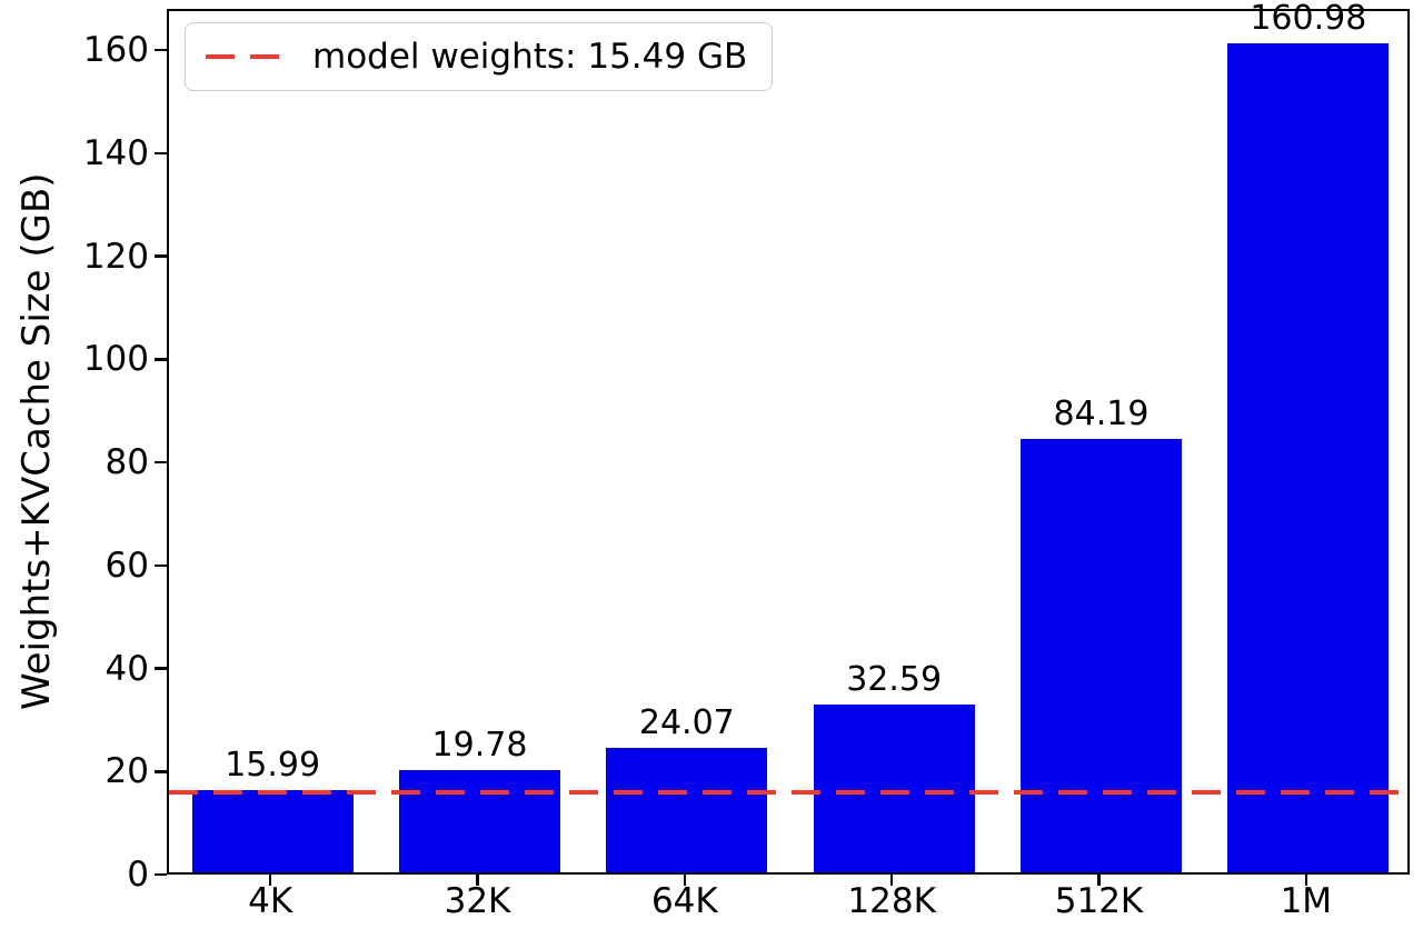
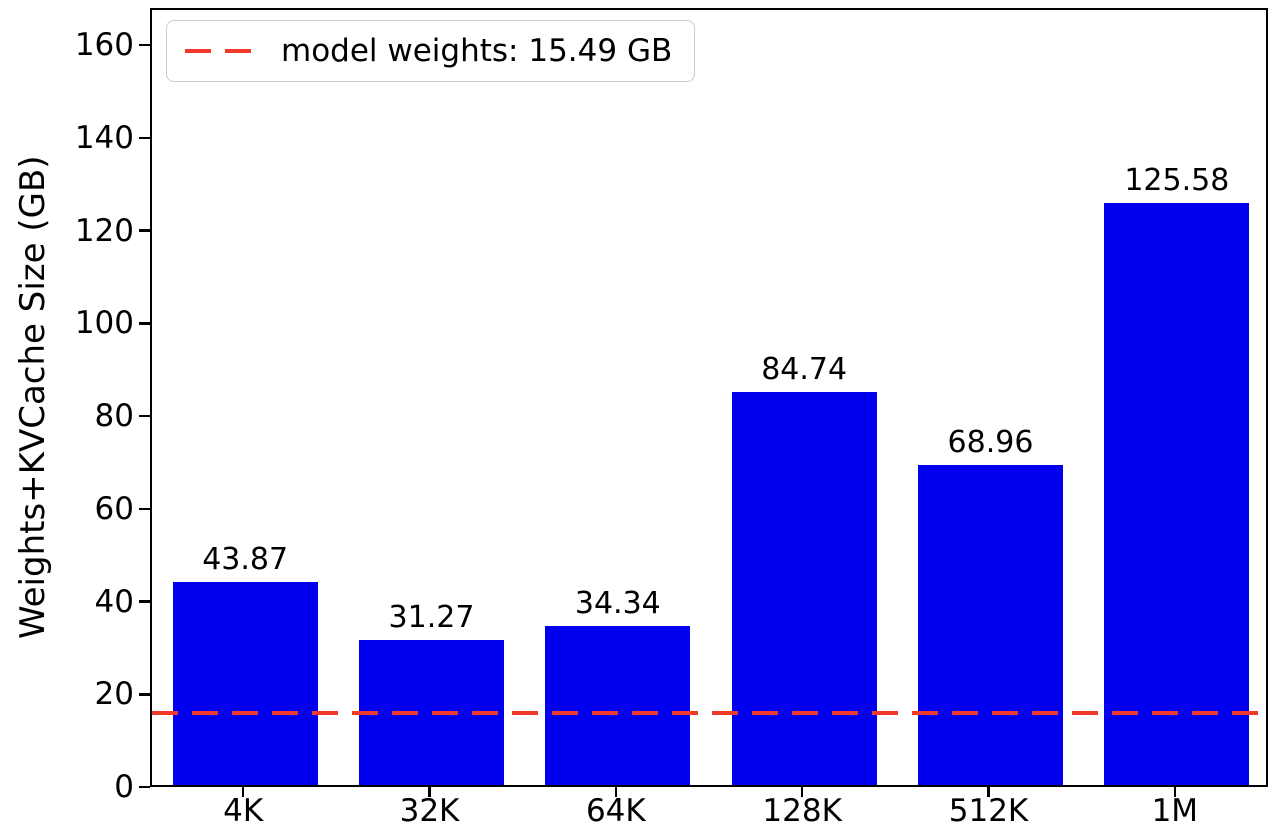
4K: 15.99 -> 43.87
32K: 19.78 -> 31.27
64K: 24.07 -> 34.34
128K: 32.59 -> 84.74
512K: 84.19 -> 68.96
1M: 160.98 -> 125.58
